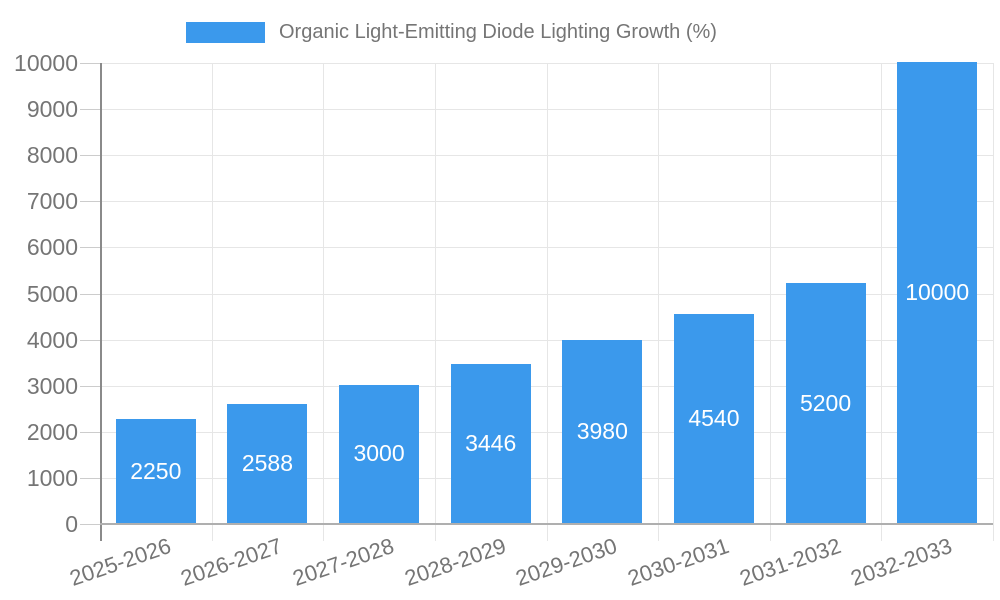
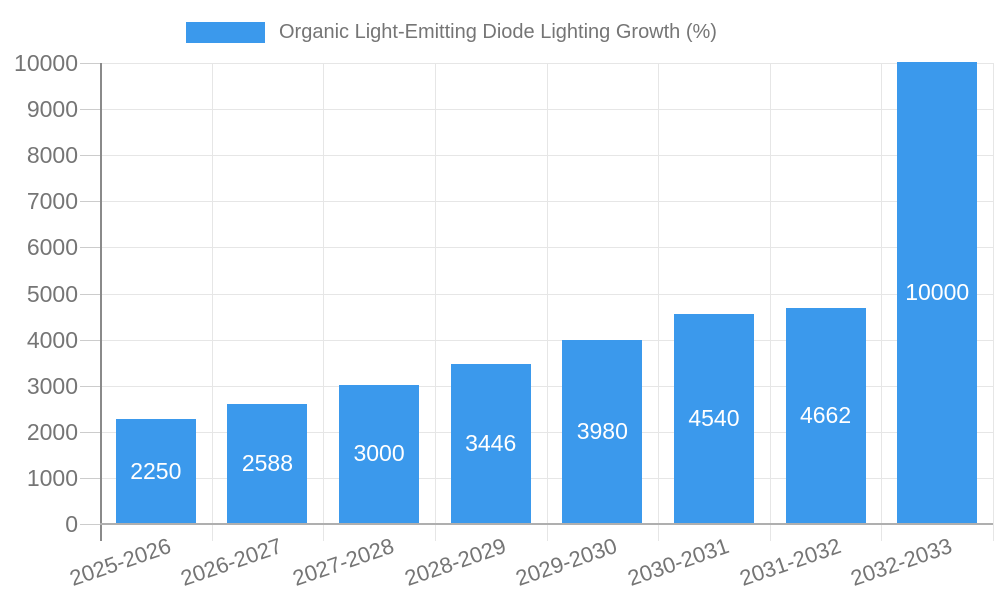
2031-2032: 5200 -> 4662
